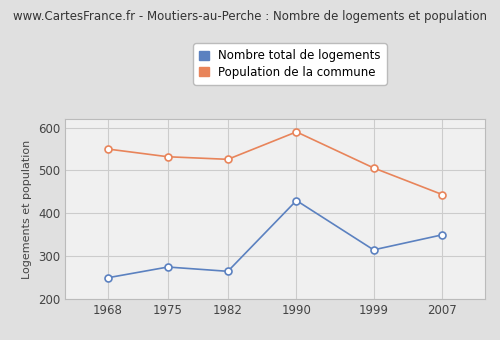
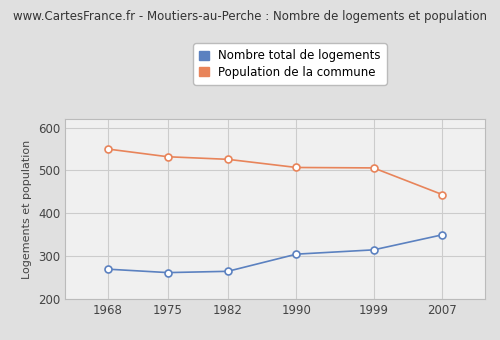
Nombre total de logements/1968: 250 -> 270
Nombre total de logements/1975: 275 -> 262
Nombre total de logements/1990: 430 -> 305
Population de la commune/1990: 590 -> 507
